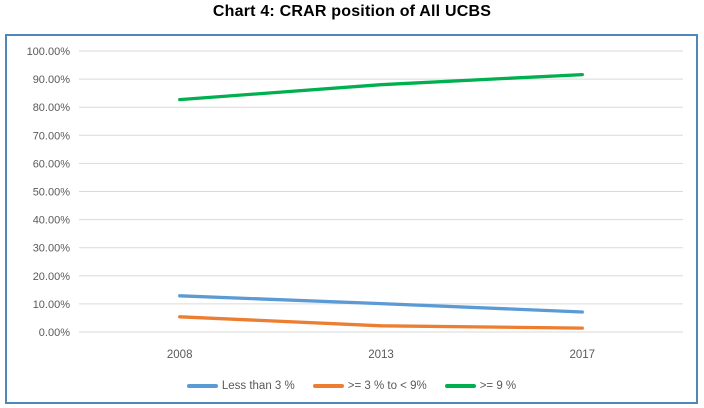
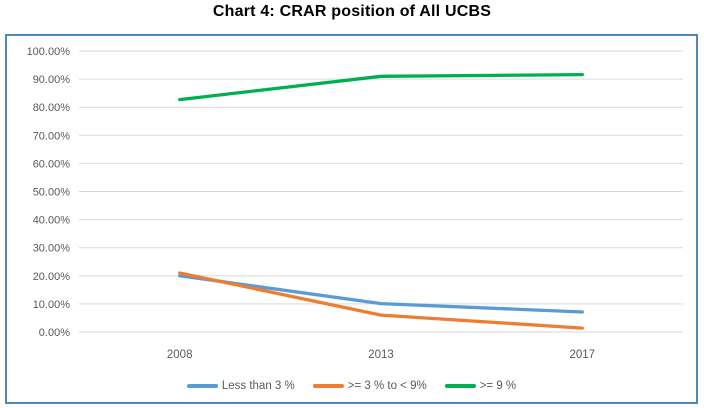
Less than 3 %/2008: 13% -> 20%
>= 3 % to < 9%/2008: 5% -> 21%
>= 3 % to < 9%/2013: 2% -> 6%
>= 9 %/2013: 88% -> 91%
